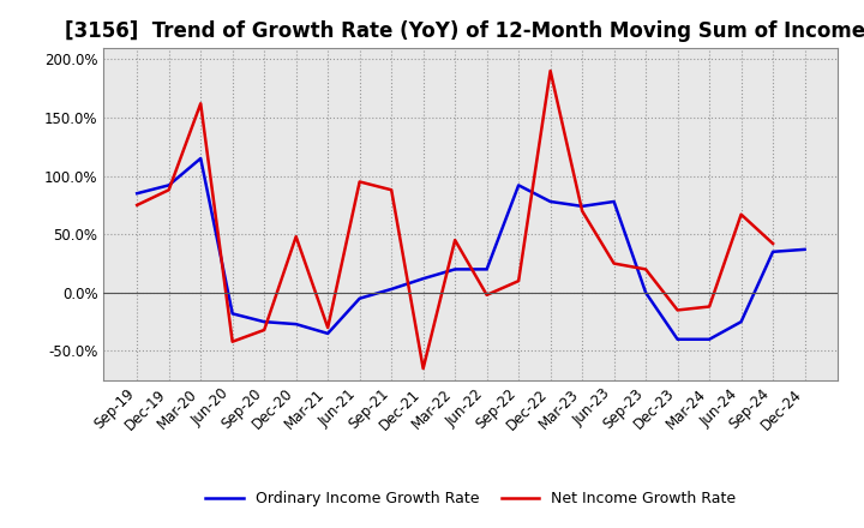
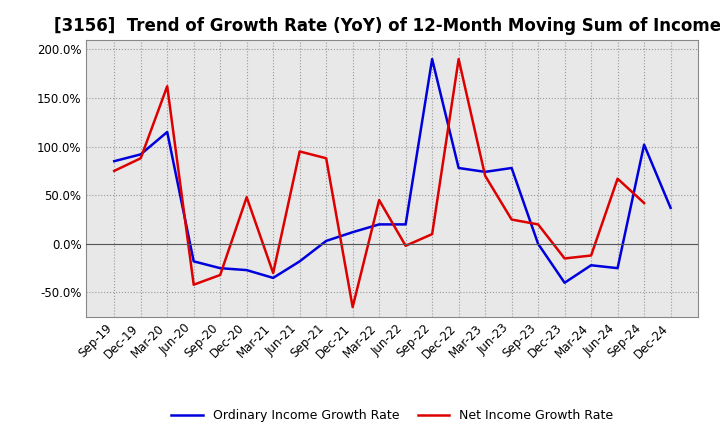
Ordinary Income Growth Rate/Jun-21: -5% -> -18%
Ordinary Income Growth Rate/Sep-22: 92% -> 190%
Ordinary Income Growth Rate/Mar-24: -40% -> -22%
Ordinary Income Growth Rate/Sep-24: 35% -> 102%
